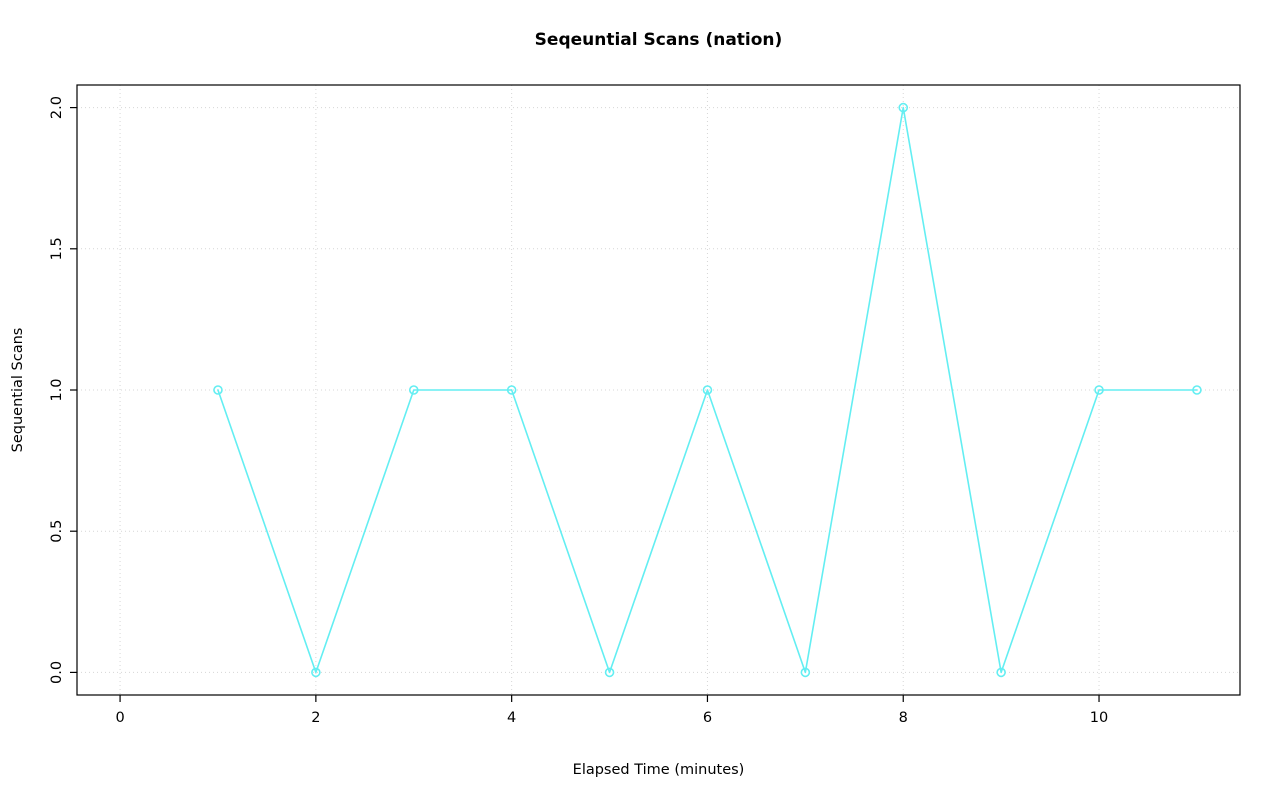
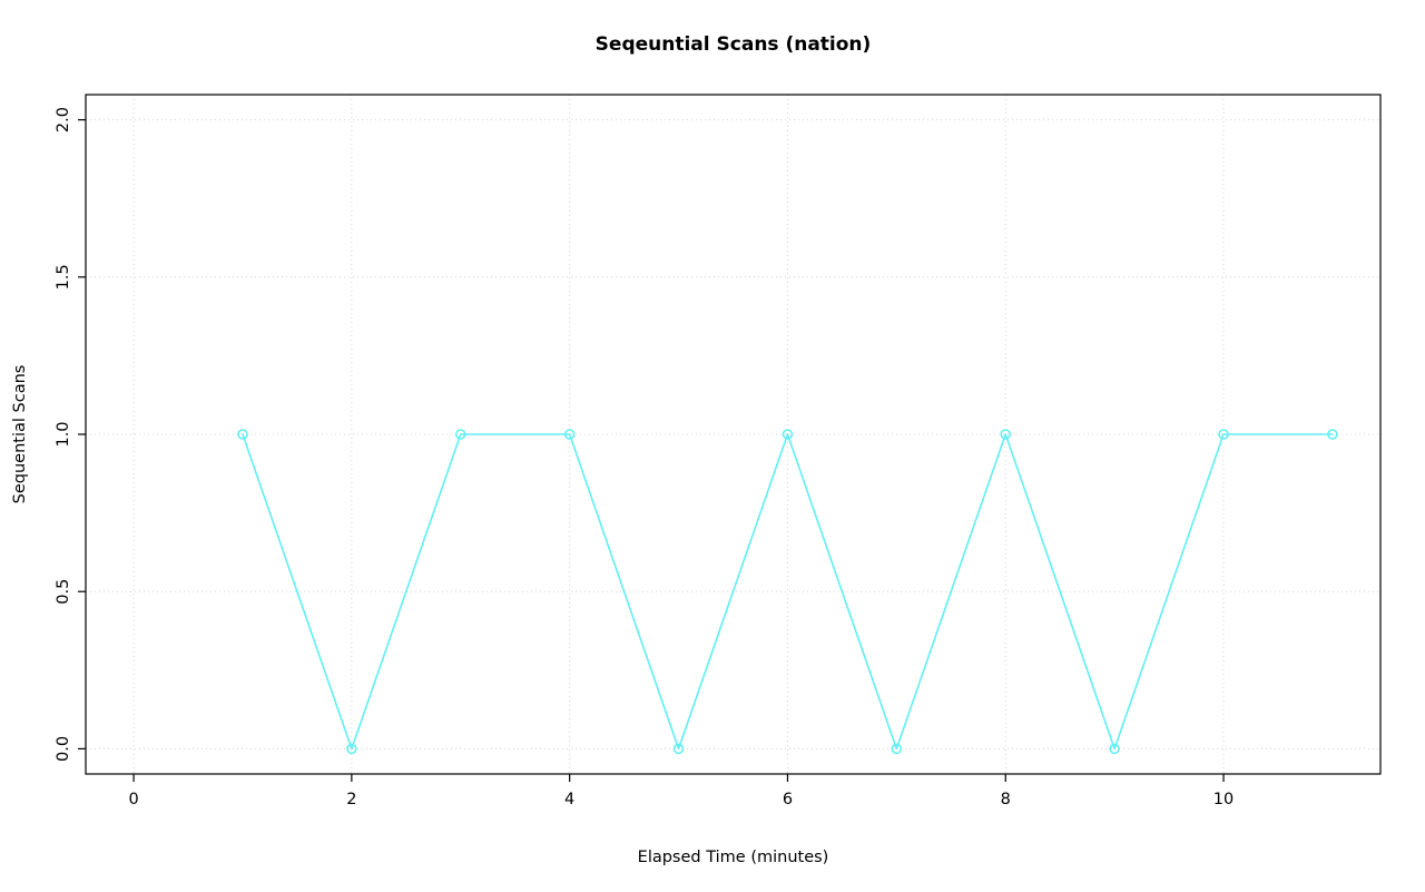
8: 2 -> 1
